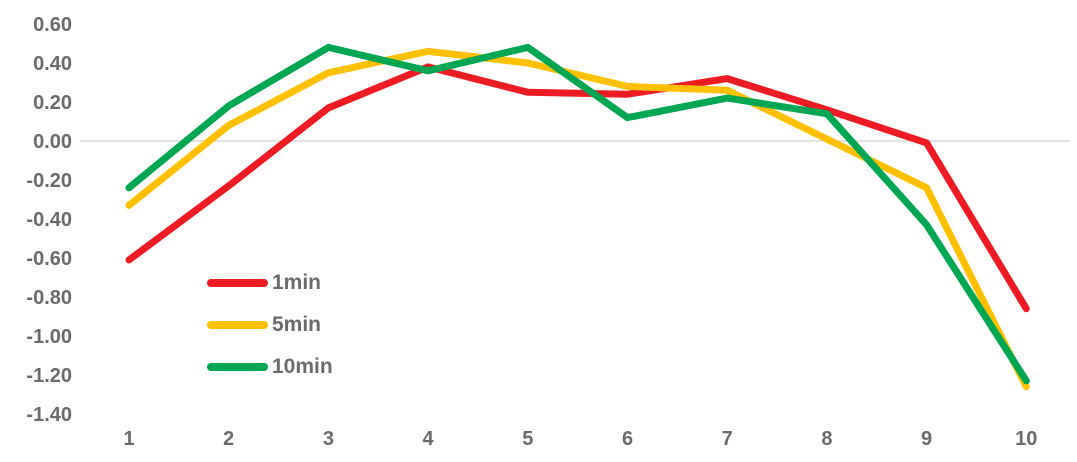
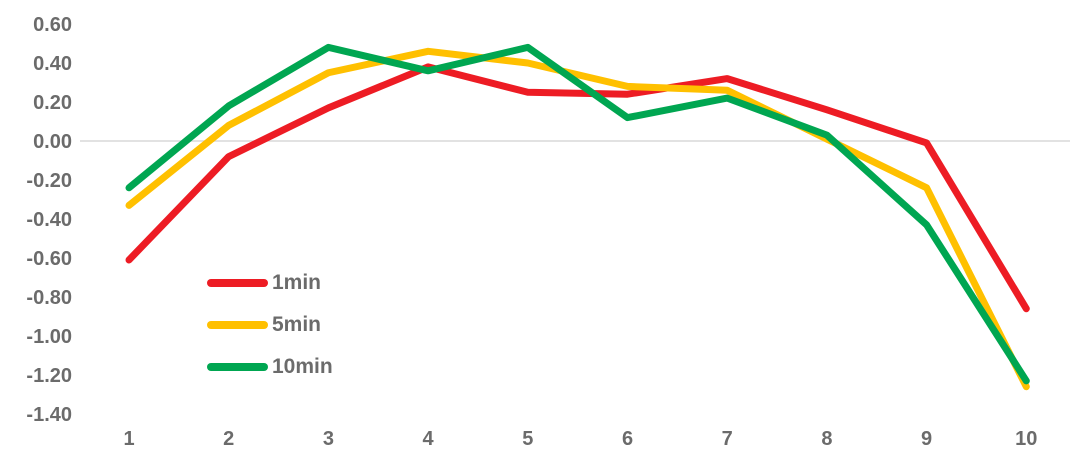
1min/2: -0.23 -> -0.08
10min/8: 0.14 -> 0.03
